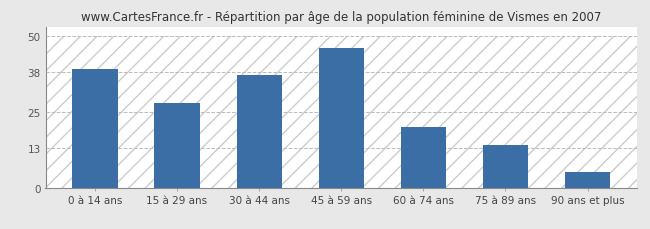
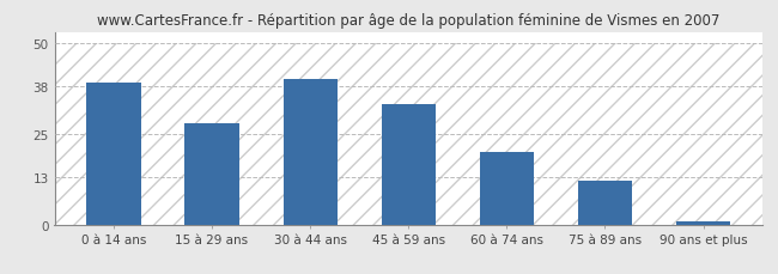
30 à 44 ans: 37 -> 40
45 à 59 ans: 46 -> 33
75 à 89 ans: 14 -> 12
90 ans et plus: 5 -> 1
